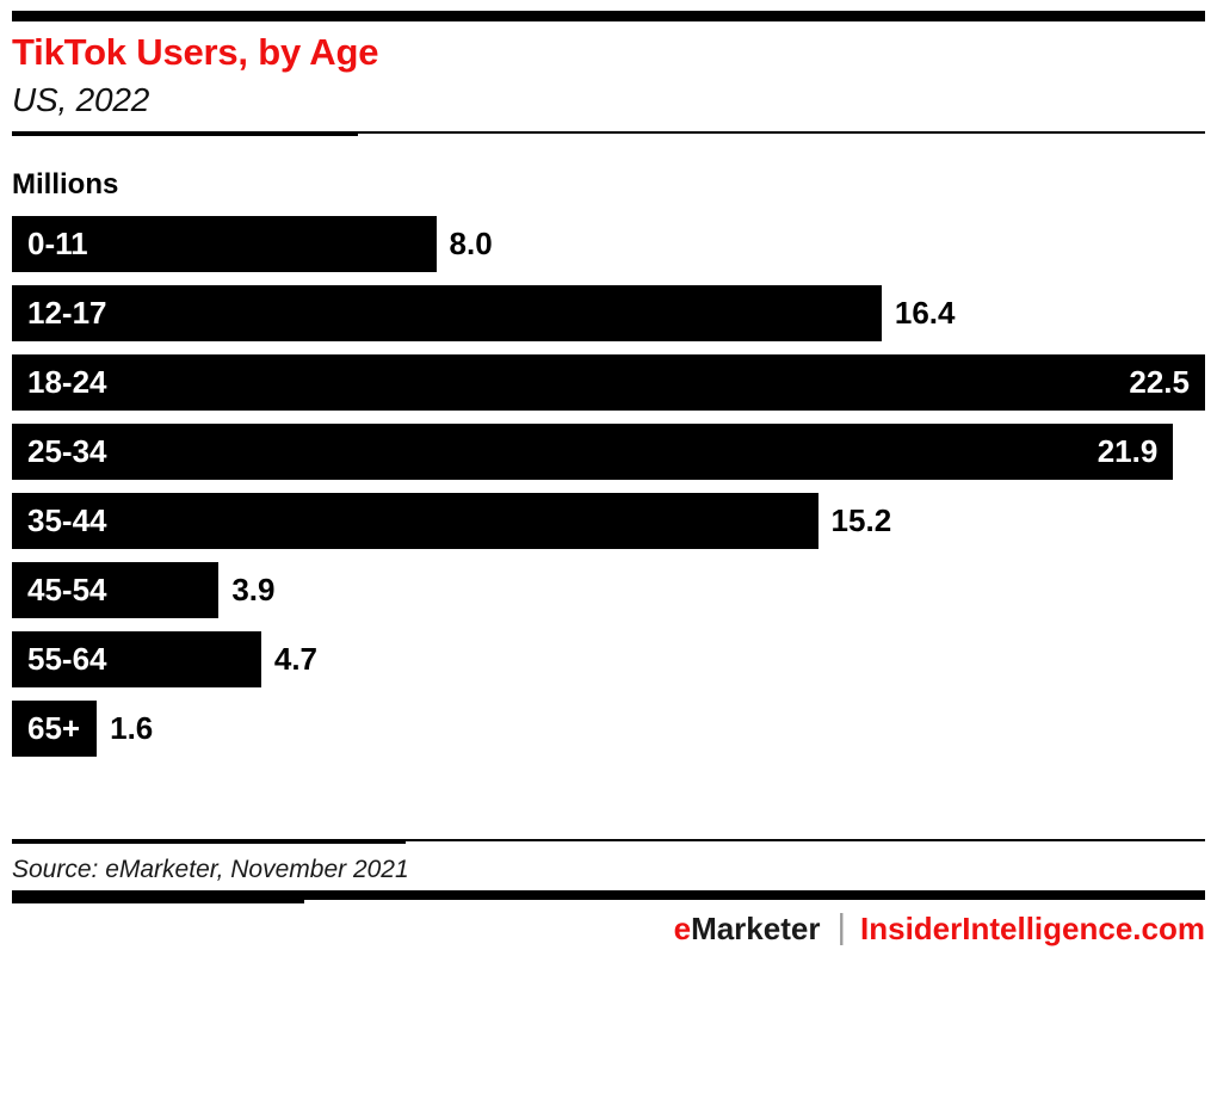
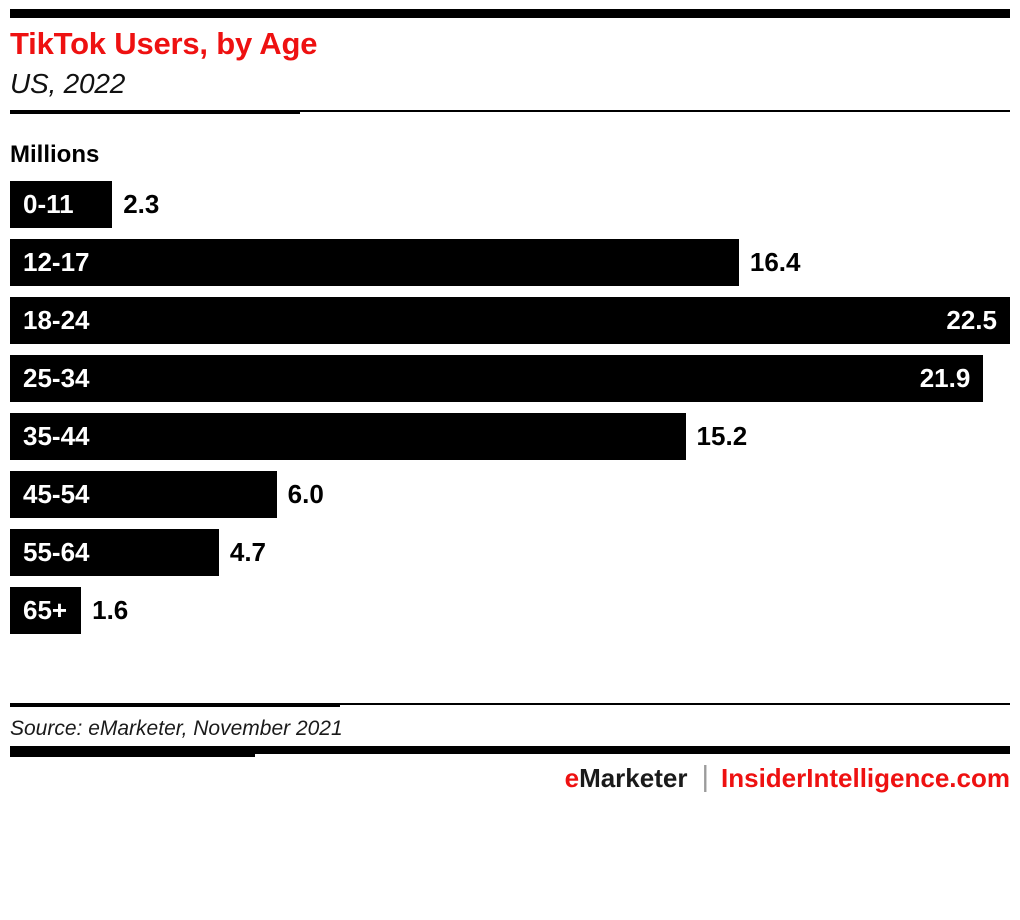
0-11: 8.0 -> 2.3
45-54: 3.9 -> 6.0
